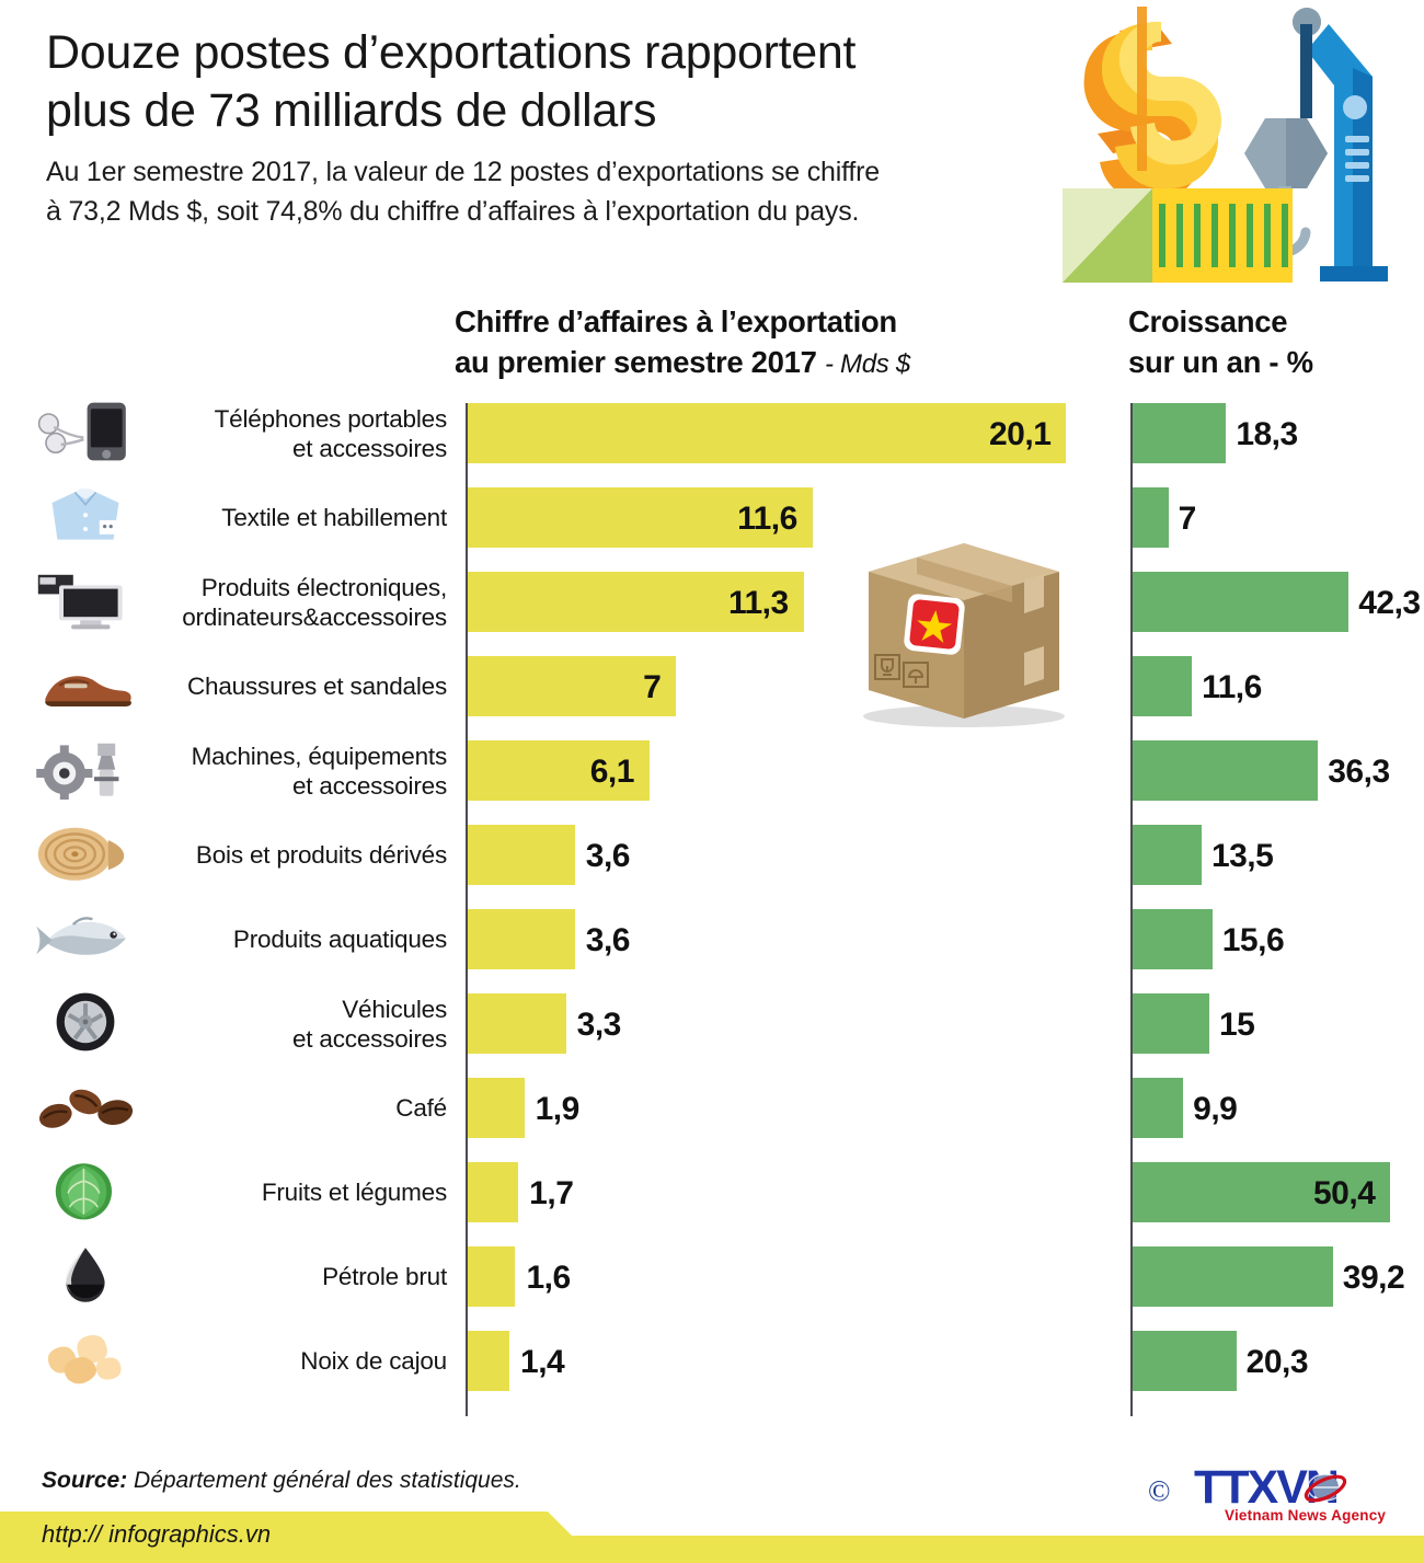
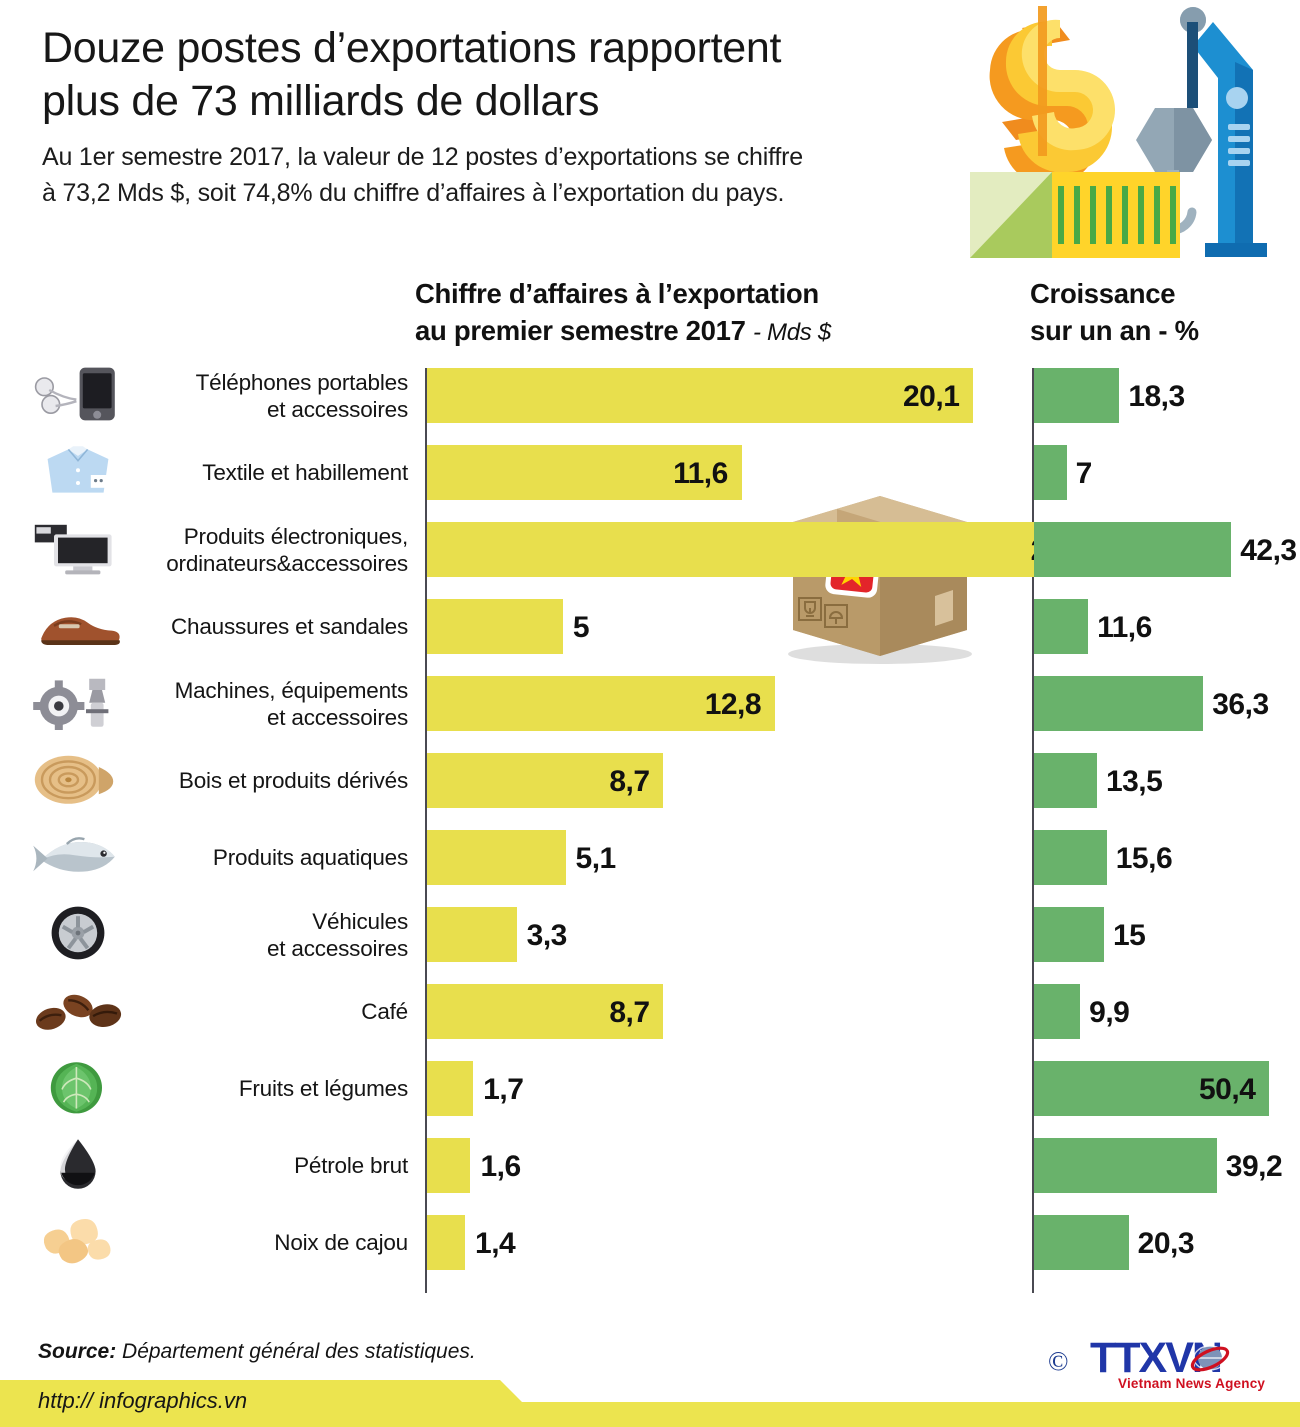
Chiffre d’affaires à l’exportation au premier semestre 2017/Produits électroniques, ordinateurs&accessoires: 11,3 -> 24,8
Chiffre d’affaires à l’exportation au premier semestre 2017/Chaussures et sandales: 7 -> 5
Chiffre d’affaires à l’exportation au premier semestre 2017/Machines, équipements et accessoires: 6,1 -> 12,8
Chiffre d’affaires à l’exportation au premier semestre 2017/Bois et produits dérivés: 3,6 -> 8,7
Chiffre d’affaires à l’exportation au premier semestre 2017/Produits aquatiques: 3,6 -> 5,1
Chiffre d’affaires à l’exportation au premier semestre 2017/Café: 1,9 -> 8,7
